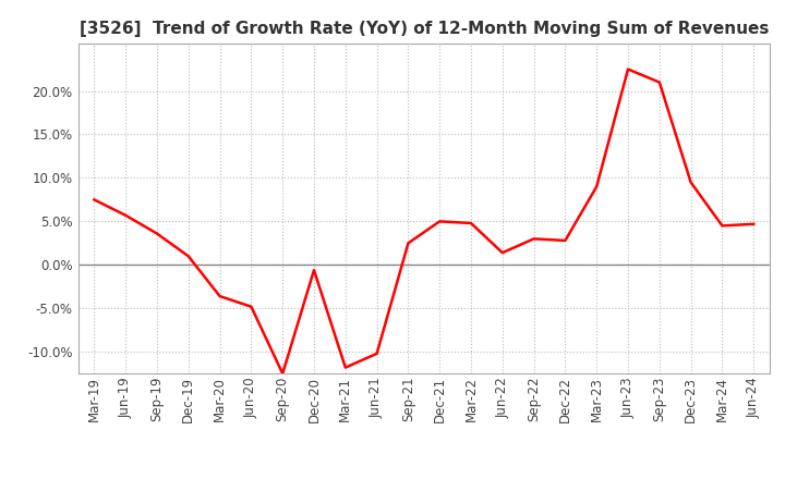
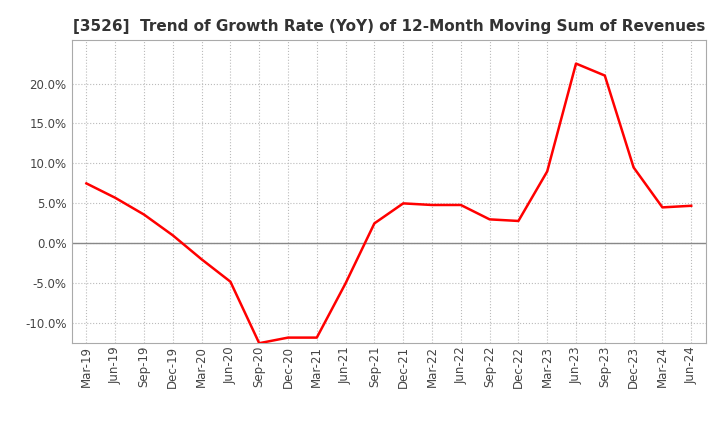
Mar-20: -3.6% -> -2.0%
Dec-20: -0.6% -> -11.8%
Jun-21: -10.2% -> -5.0%
Jun-22: 1.4% -> 4.8%
